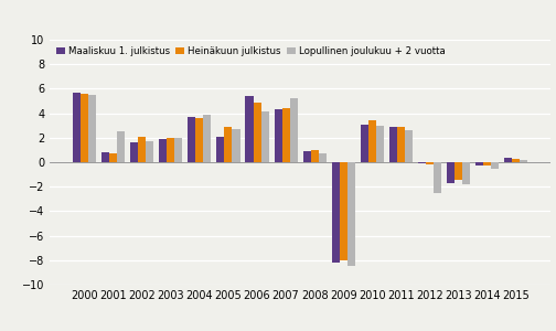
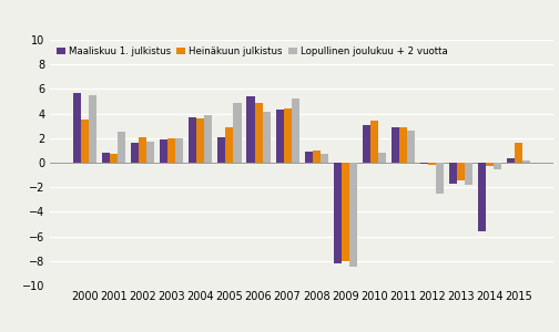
Heinäkuun julkistus/2000: 5.6 -> 3.5
Lopullinen joulukuu + 2 vuotta/2005: 2.7 -> 4.9
Lopullinen joulukuu + 2 vuotta/2010: 3.0 -> 0.8
Maaliskuu 1. julkistus/2014: -0.3 -> -5.6
Heinäkuun julkistus/2015: 0.3 -> 1.6
